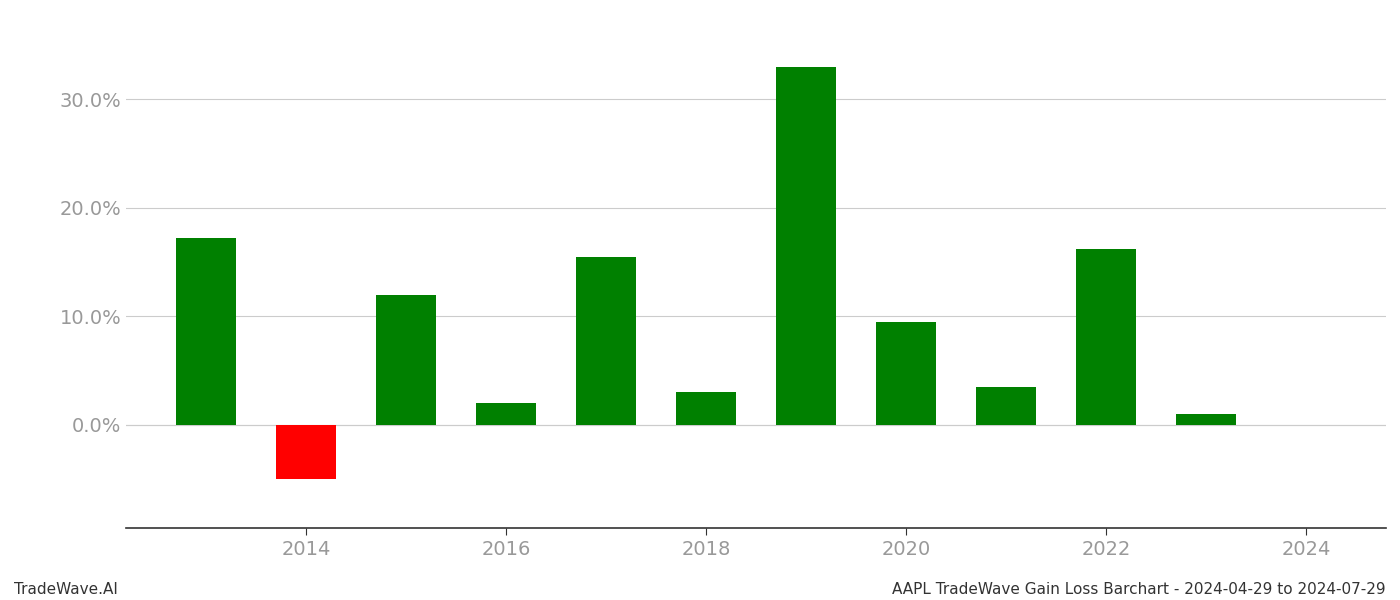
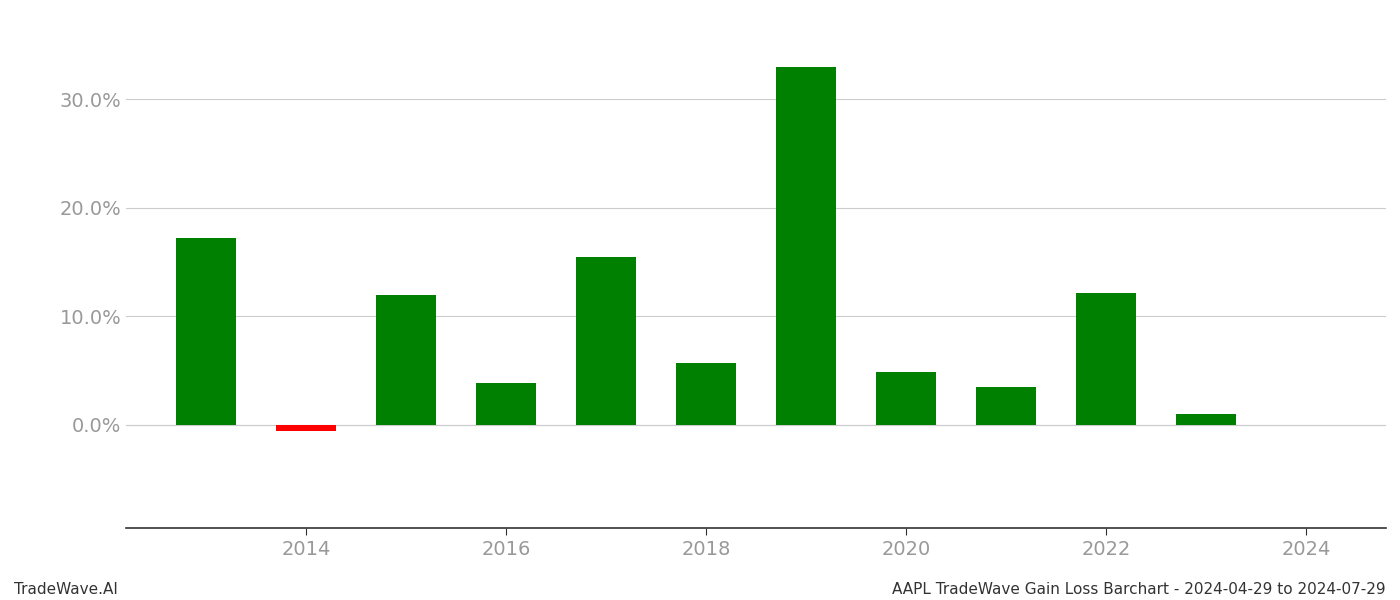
2014: -5.0% -> -0.6%
2016: 2.0% -> 3.9%
2018: 3.0% -> 5.7%
2020: 9.5% -> 4.9%
2022: 16.2% -> 12.2%
